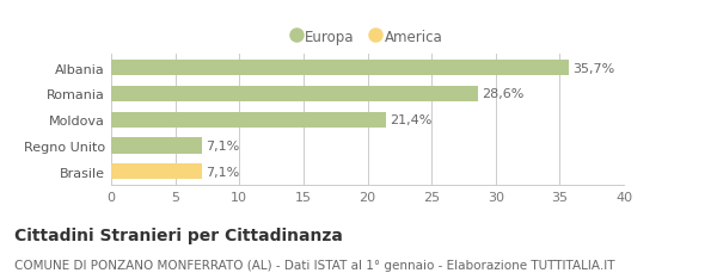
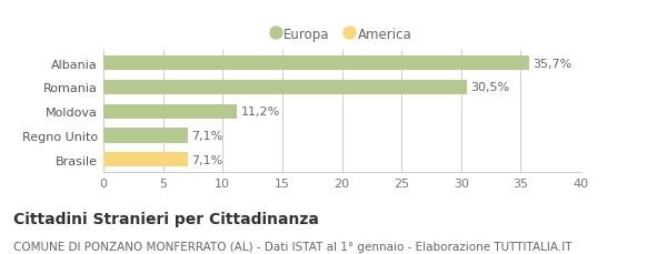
Romania: 28,6% -> 30,5%
Moldova: 21,4% -> 11,2%
